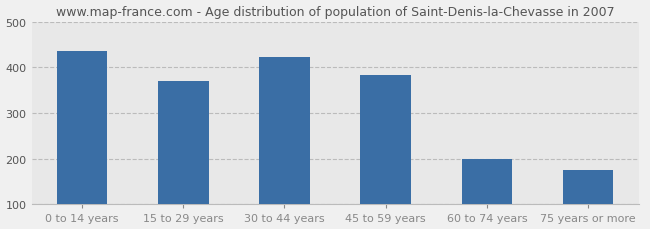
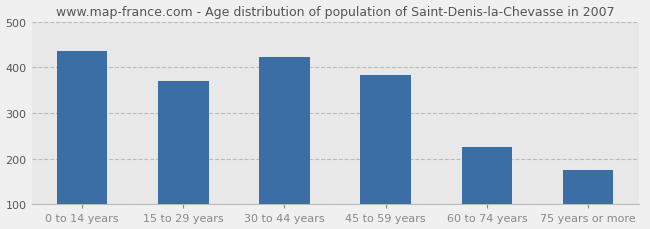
60 to 74 years: 200 -> 225
